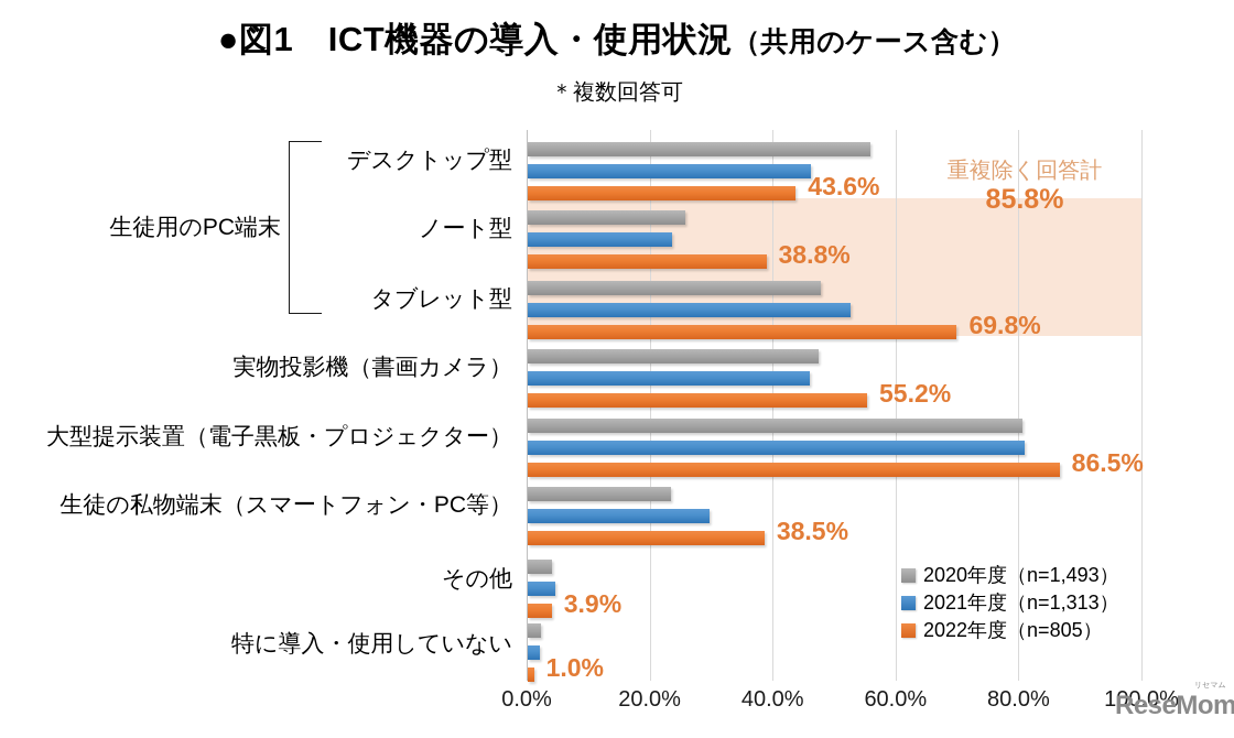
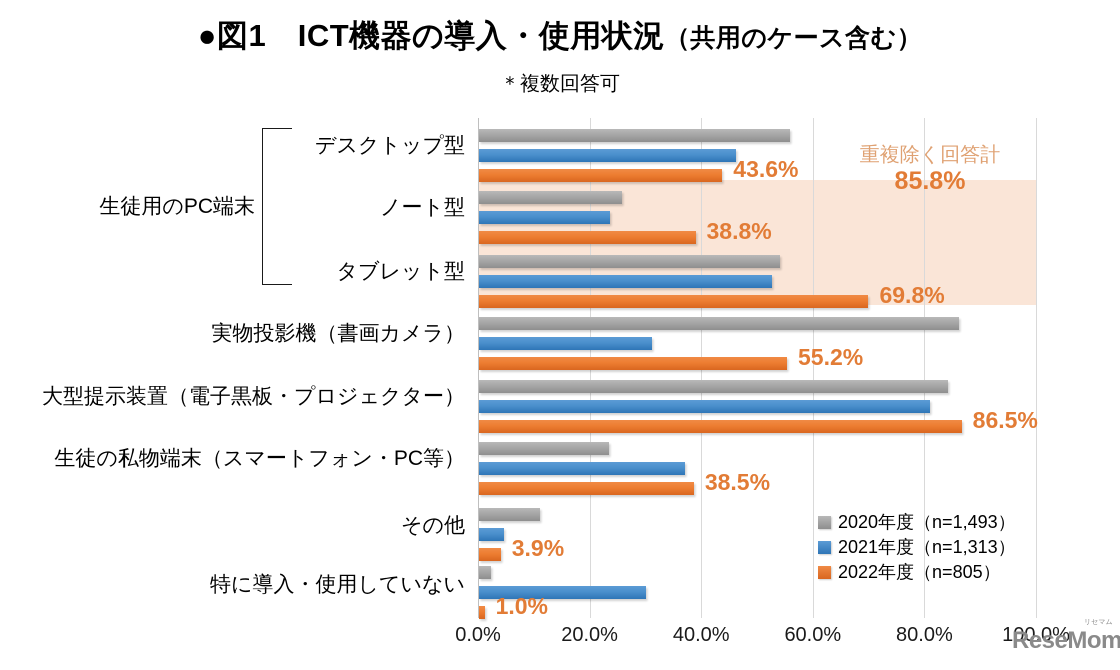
2020年度（n=1,493）/タブレット型: 48% -> 54%
2020年度（n=1,493）/実物投影機（書画カメラ）: 47% -> 86%
2021年度（n=1,313）/実物投影機（書画カメラ）: 46% -> 31%
2020年度（n=1,493）/大型提示装置（電子黒板・プロジェクター）: 80% -> 84%
2021年度（n=1,313）/生徒の私物端末（スマートフォン・PC等）: 30% -> 37%
2020年度（n=1,493）/その他: 4% -> 11%
2021年度（n=1,313）/特に導入・使用していない: 2% -> 30%
